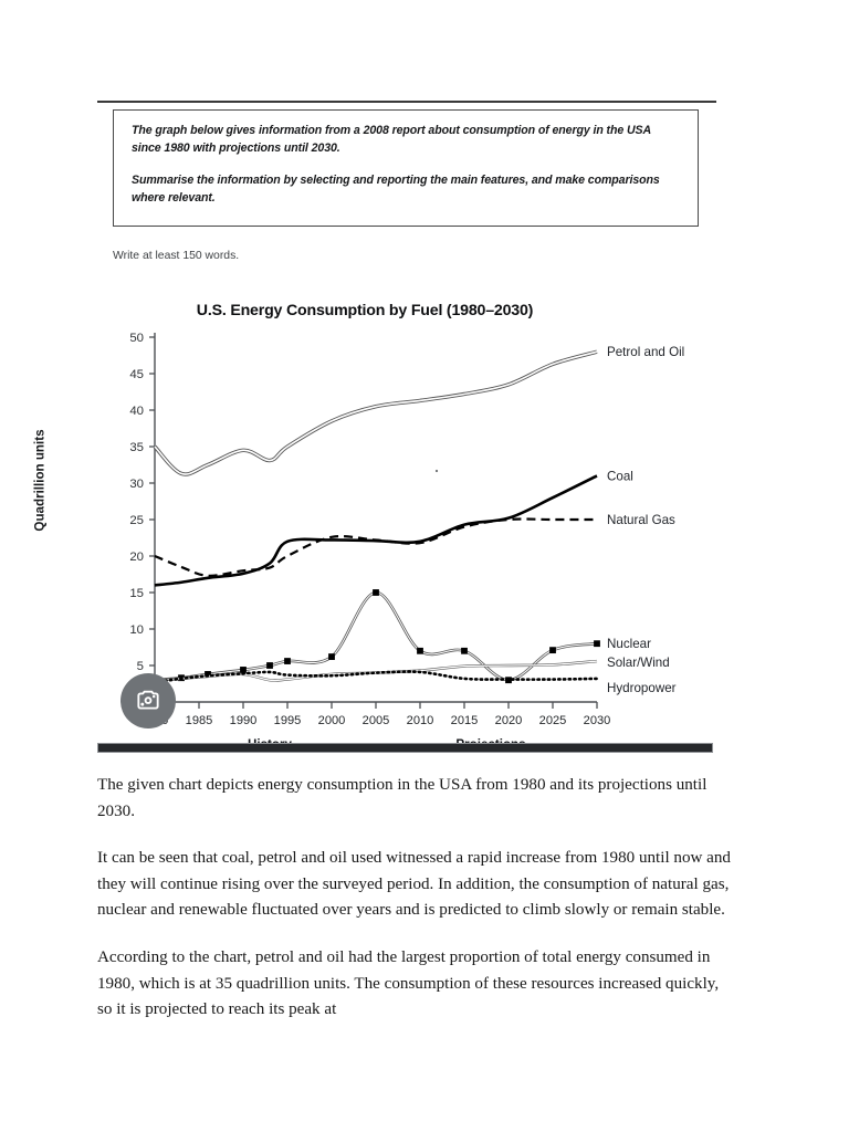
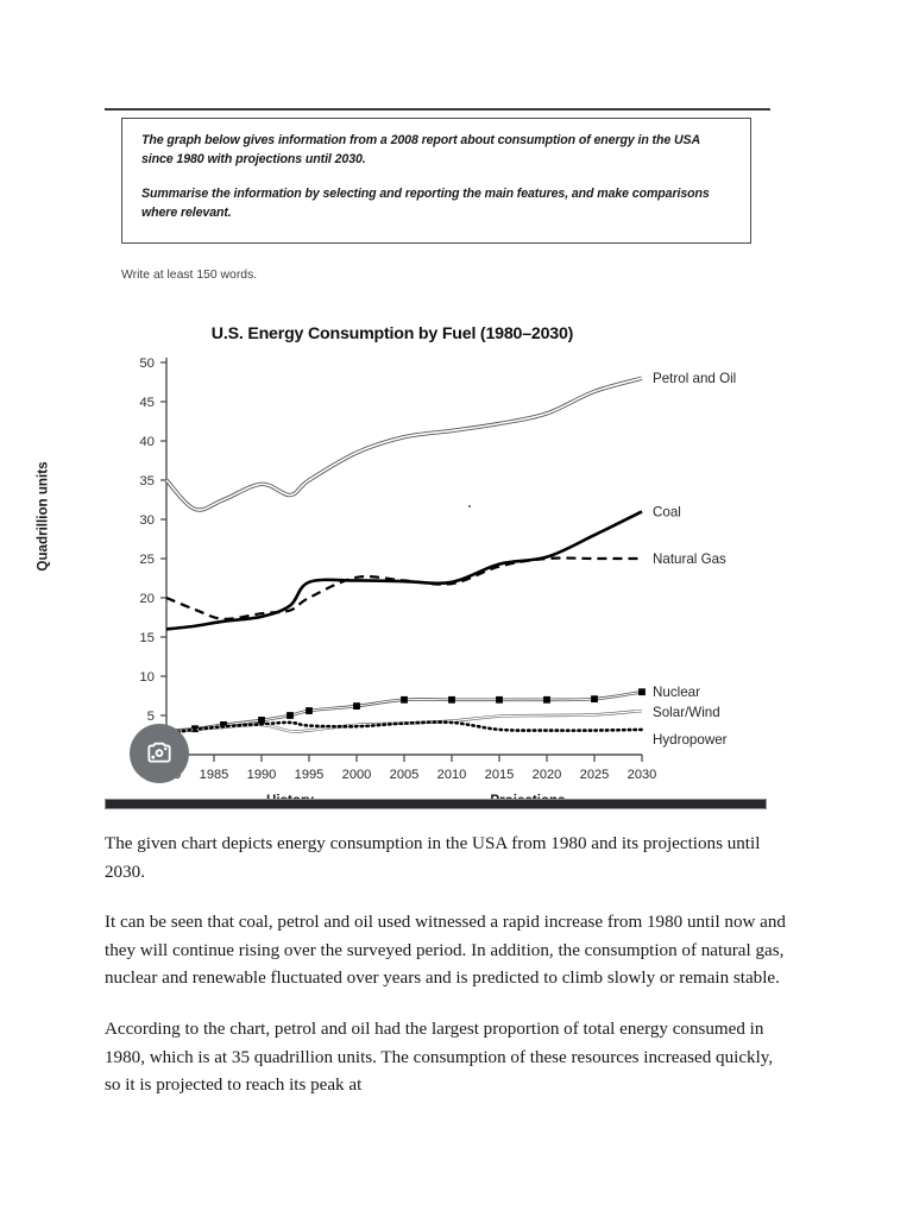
Nuclear/2005: 15 -> 7
Nuclear/2020: 3 -> 7
